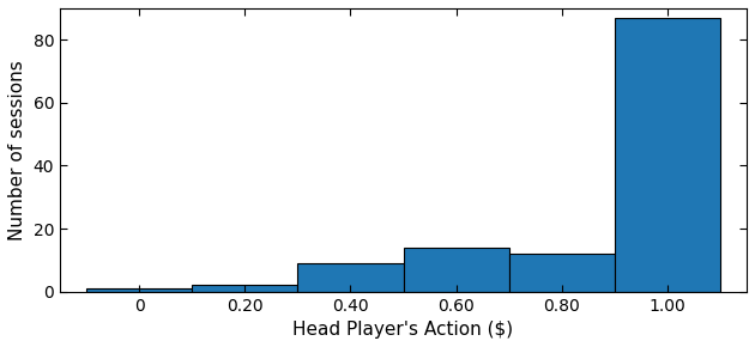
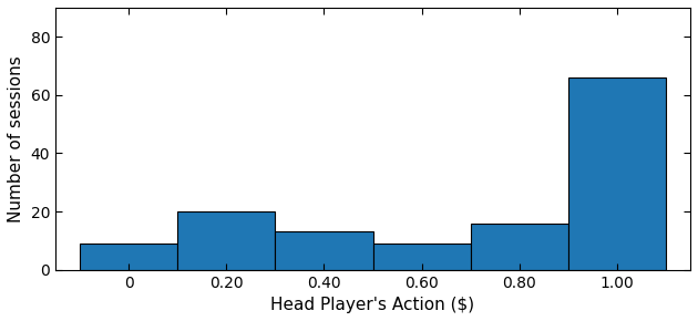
0: 1 -> 9
0.20: 2 -> 20
0.40: 9 -> 13
0.60: 14 -> 9
0.80: 12 -> 16
1.00: 87 -> 66
